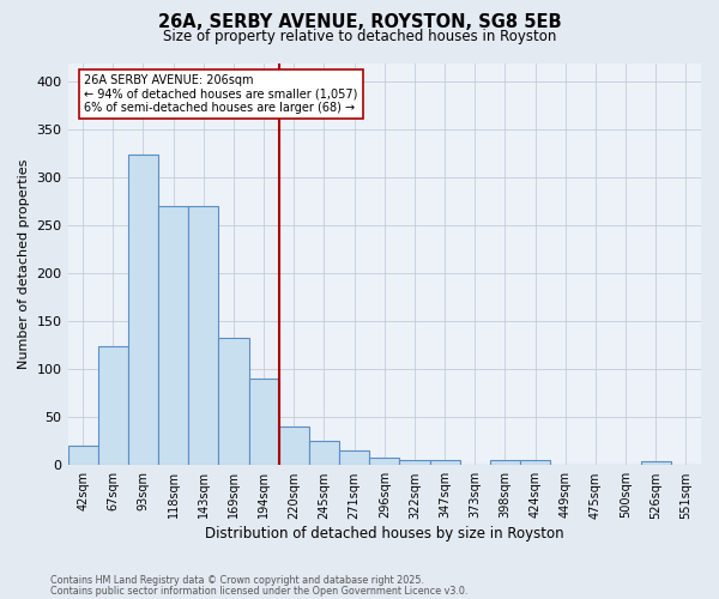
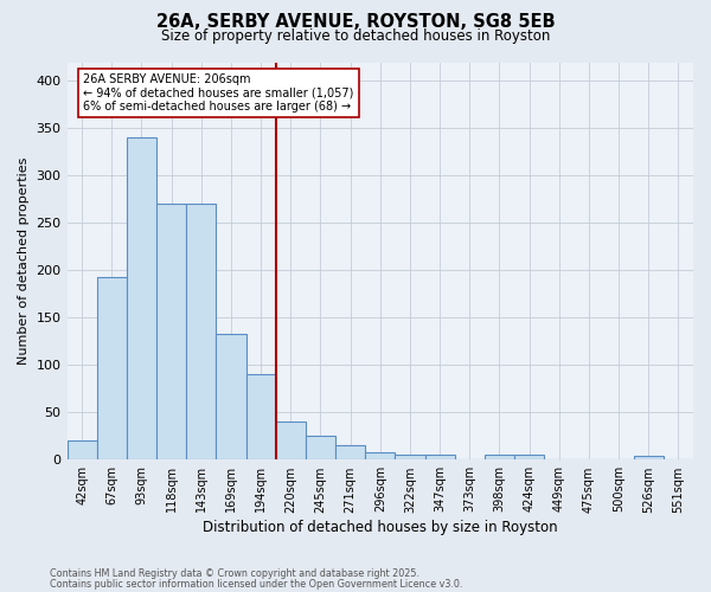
67sqm: 124 -> 193
93sqm: 324 -> 340
